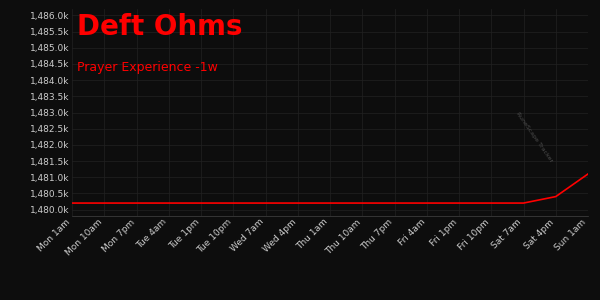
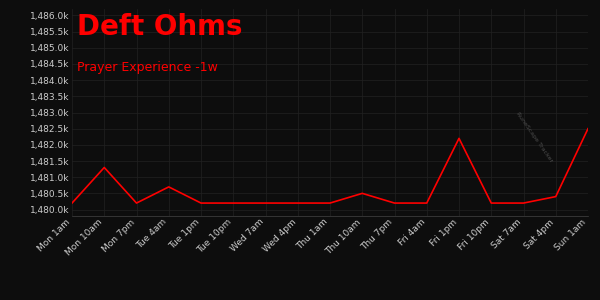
Mon 10am: 1,480.2k -> 1,481.3k
Tue 4am: 1,480.2k -> 1,480.7k
Thu 10am: 1,480.2k -> 1,480.5k
Fri 1pm: 1,480.2k -> 1,482.2k
Sun 1am: 1,481.1k -> 1,482.5k
